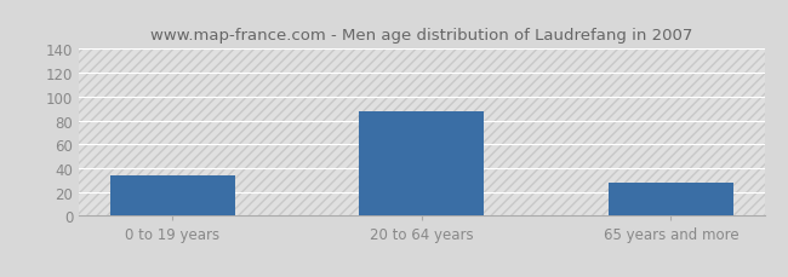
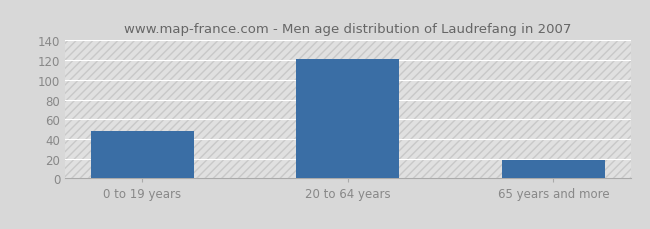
0 to 19 years: 34 -> 48
20 to 64 years: 88 -> 121
65 years and more: 28 -> 19
